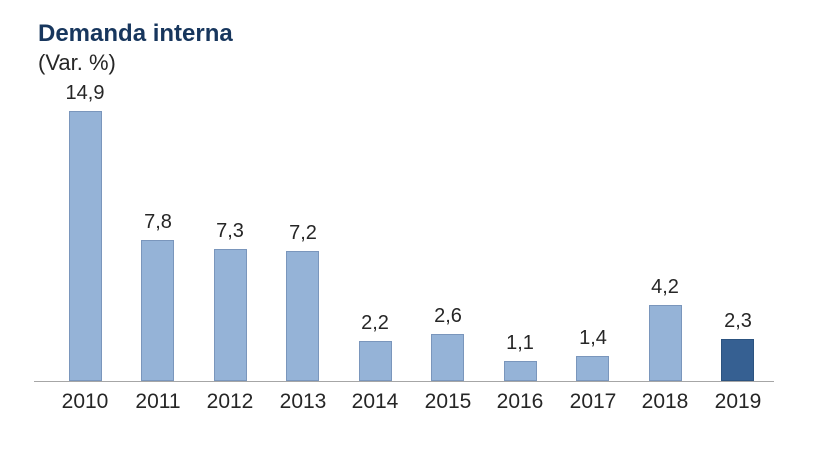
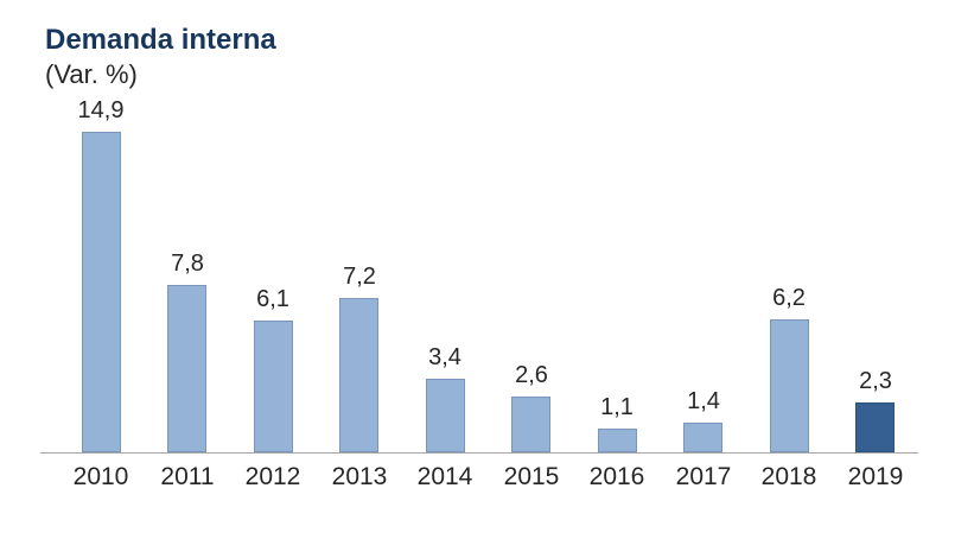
2012: 7,3 -> 6,1
2014: 2,2 -> 3,4
2018: 4,2 -> 6,2
